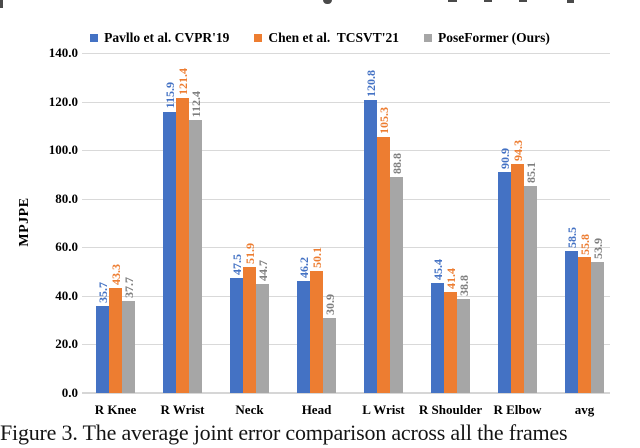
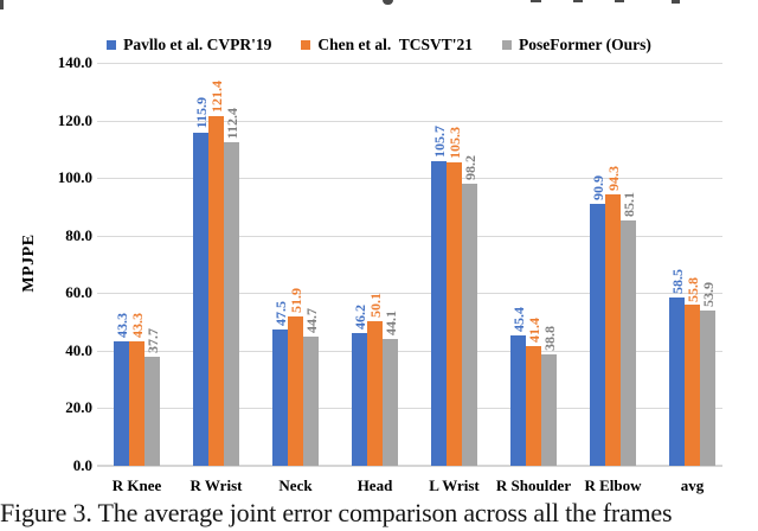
Pavllo et al. CVPR'19/R Knee: 35.7 -> 43.3
PoseFormer (Ours)/Head: 30.9 -> 44.1
Pavllo et al. CVPR'19/L Wrist: 120.8 -> 105.7
PoseFormer (Ours)/L Wrist: 88.8 -> 98.2
